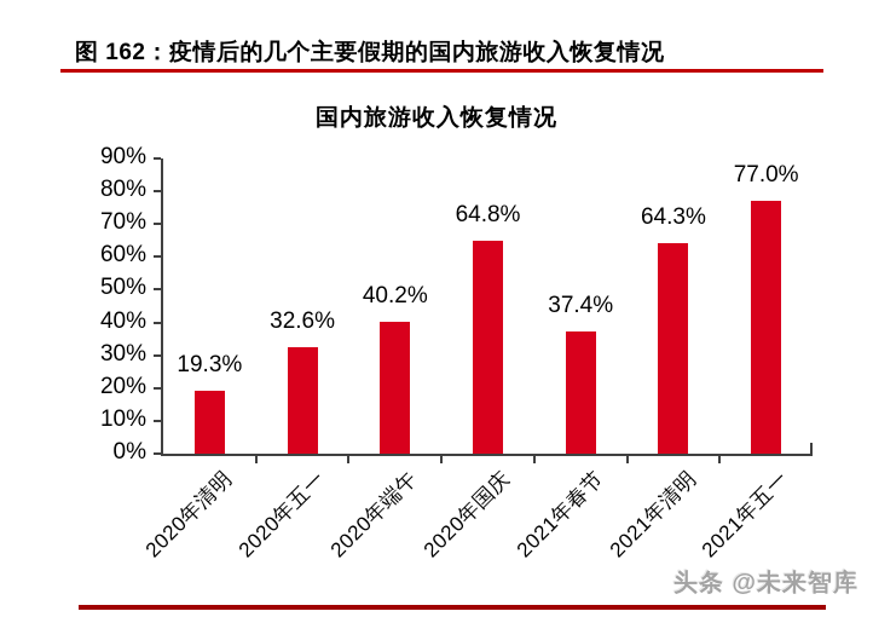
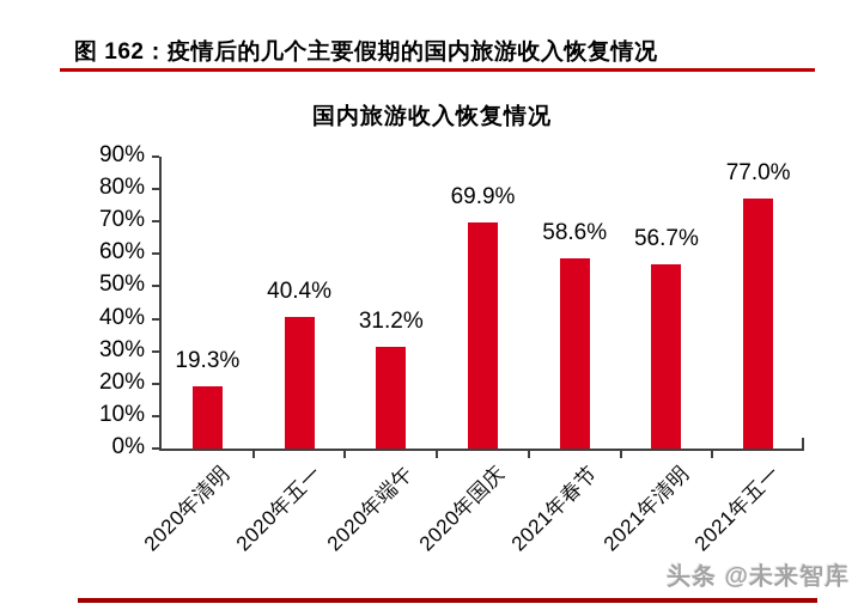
2020年五一: 32.6% -> 40.4%
2020年端午: 40.2% -> 31.2%
2020年国庆: 64.8% -> 69.9%
2021年春节: 37.4% -> 58.6%
2021年清明: 64.3% -> 56.7%
